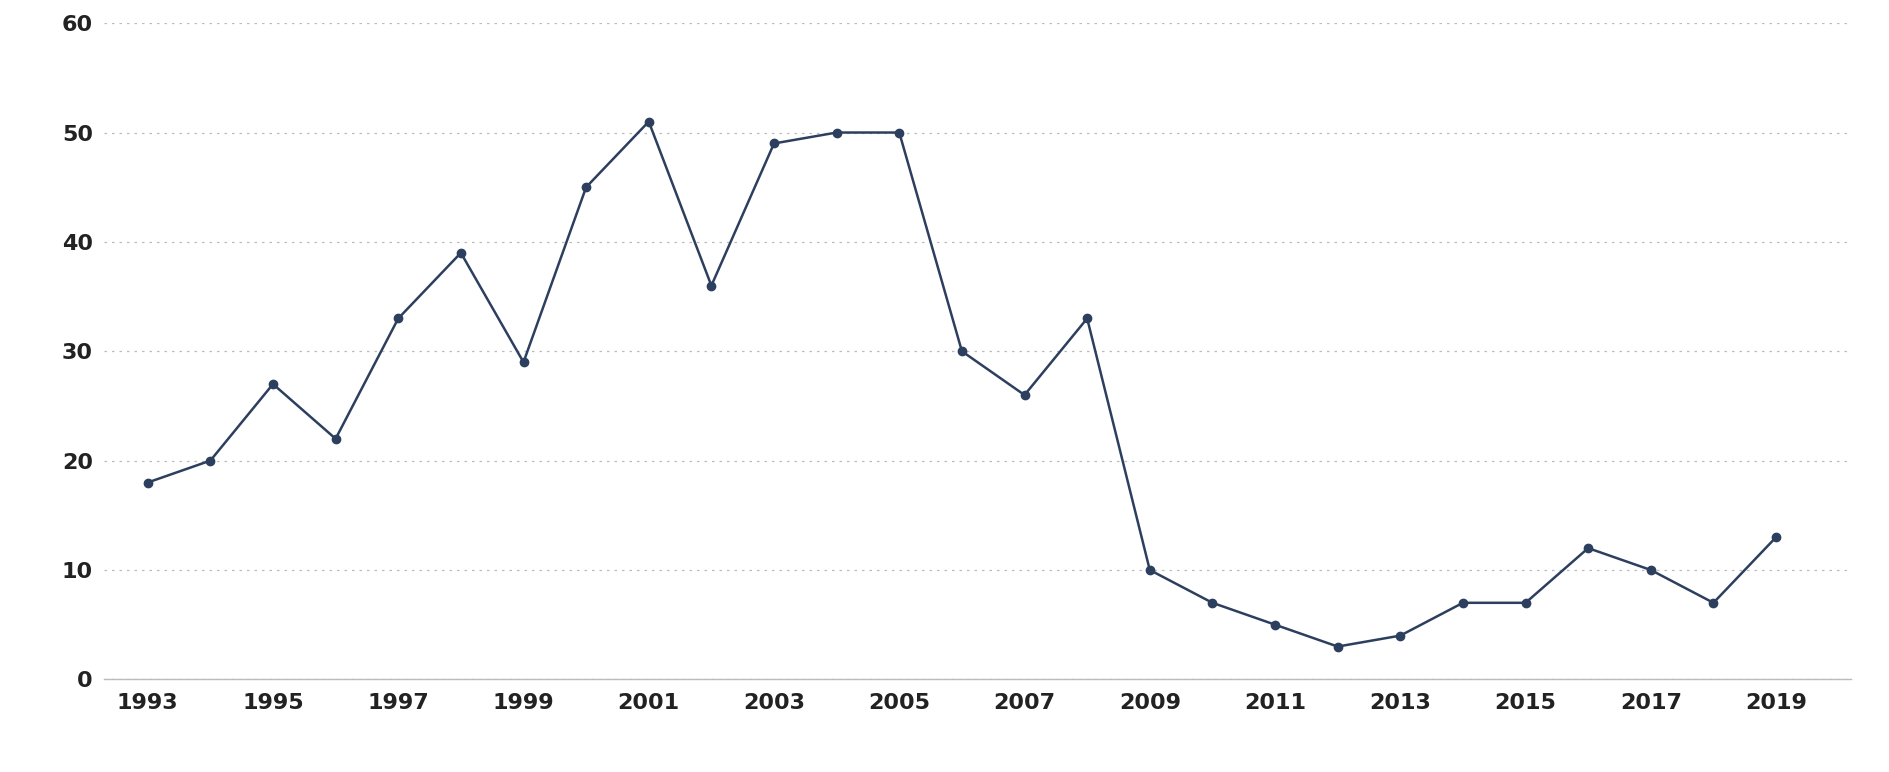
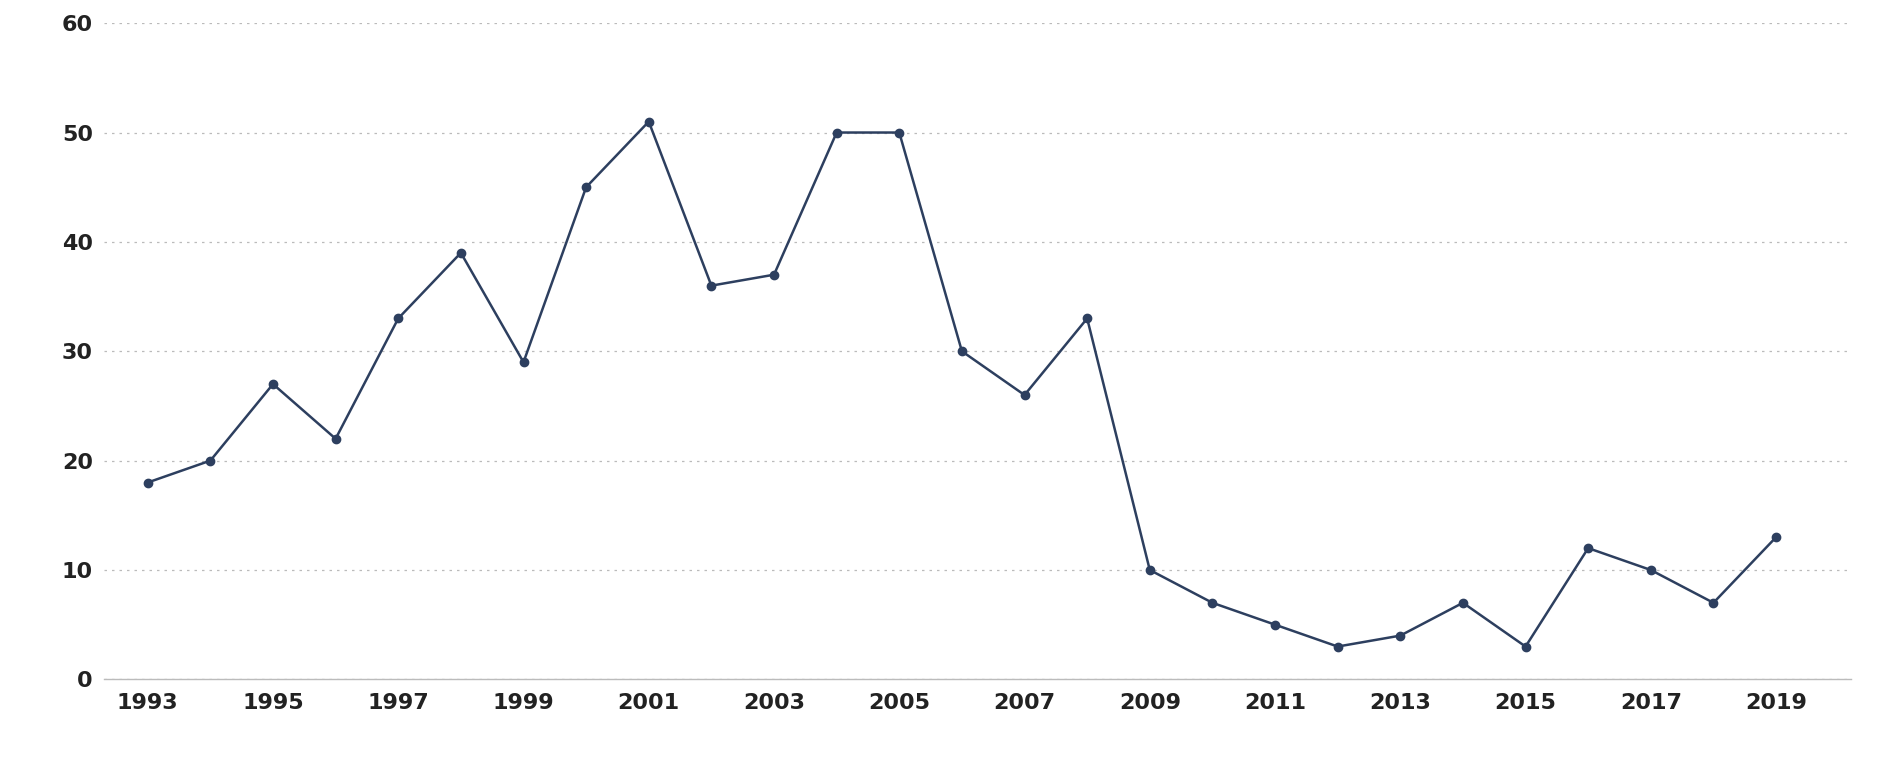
2003: 49 -> 37
2015: 7 -> 3
